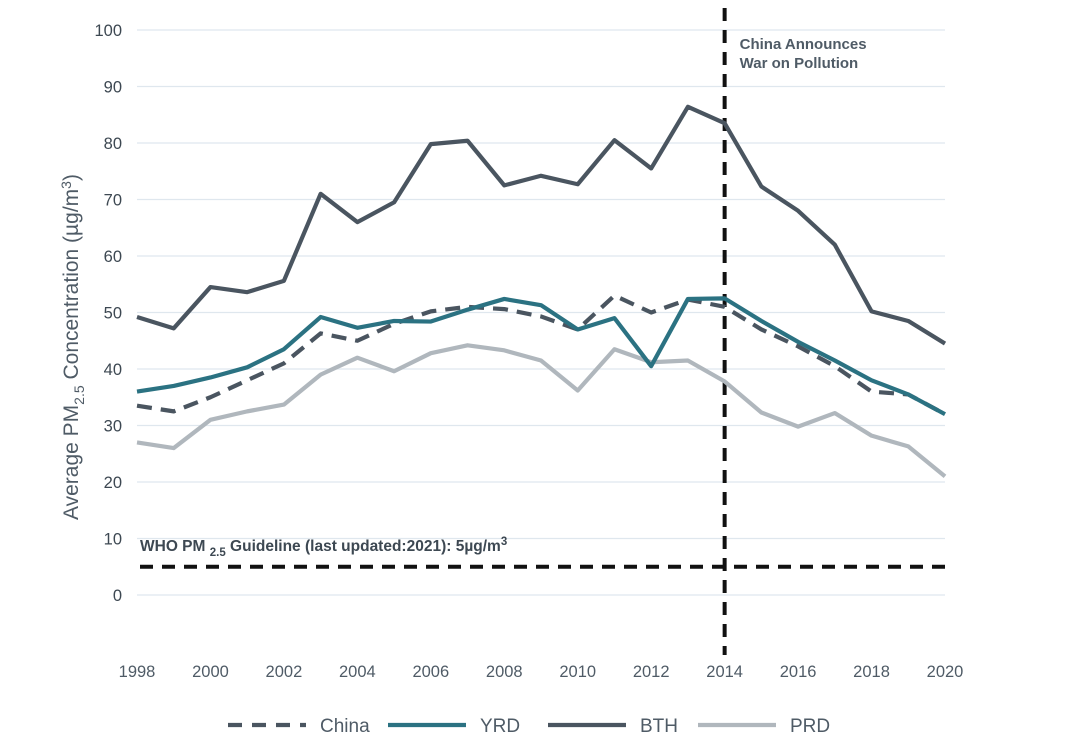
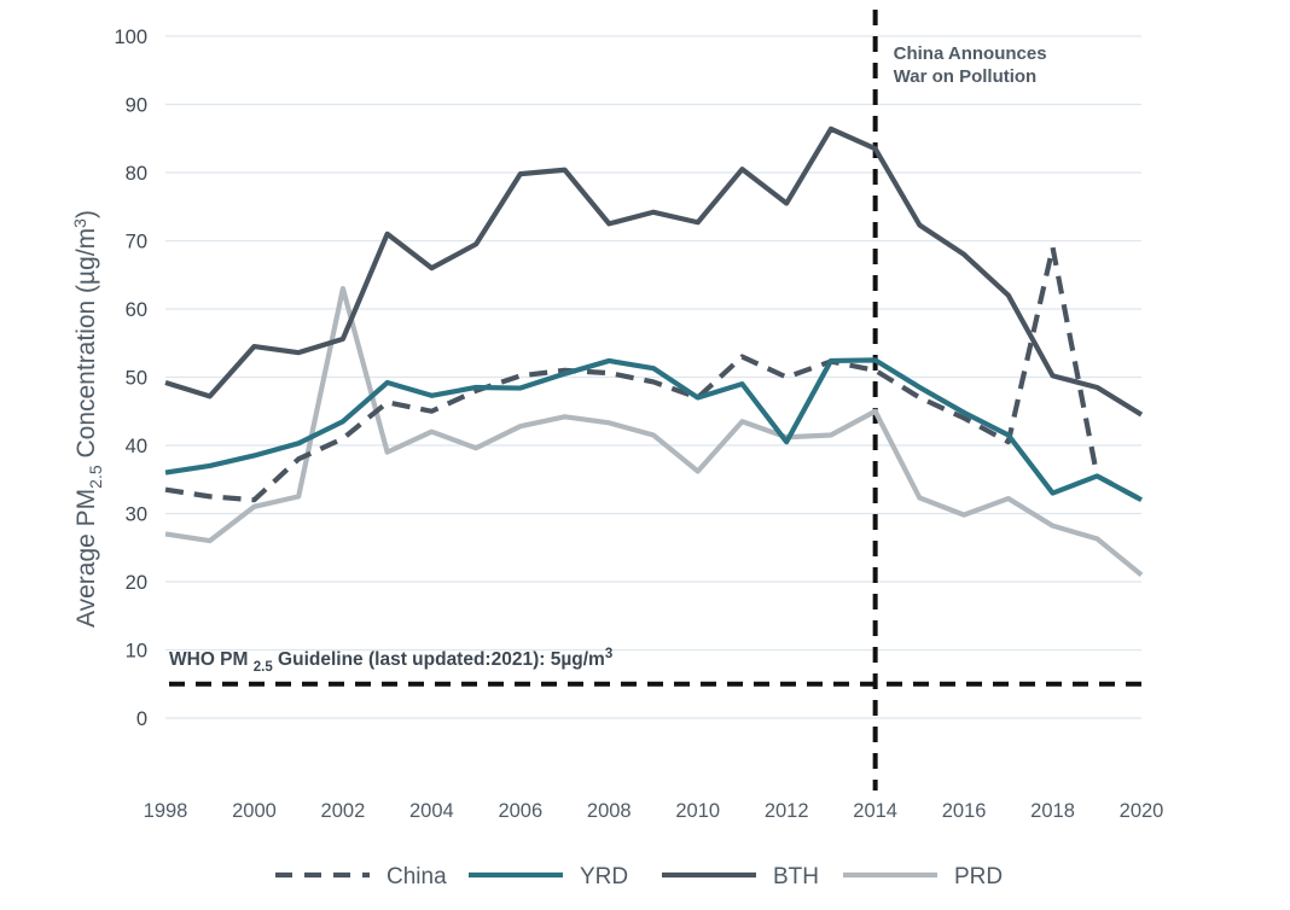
China/2000: 35 -> 32
PRD/2002: 34 -> 63
PRD/2014: 38 -> 45
China/2018: 36 -> 69
YRD/2018: 38 -> 33
